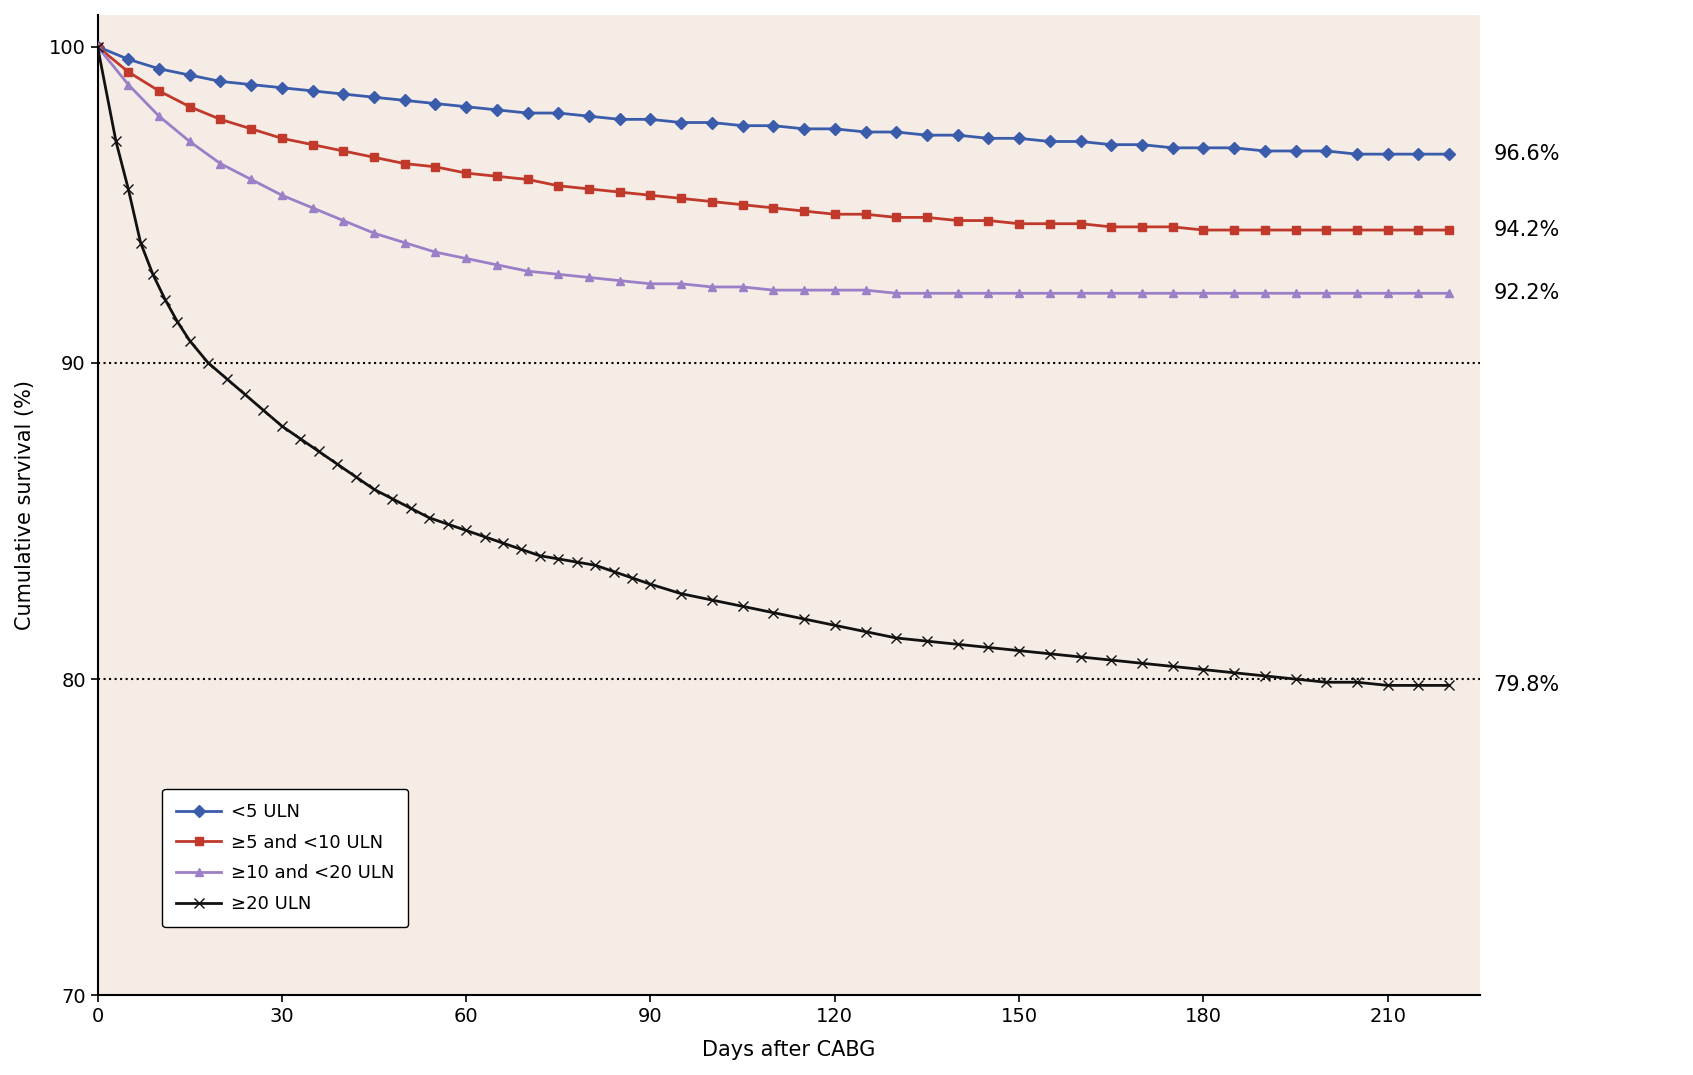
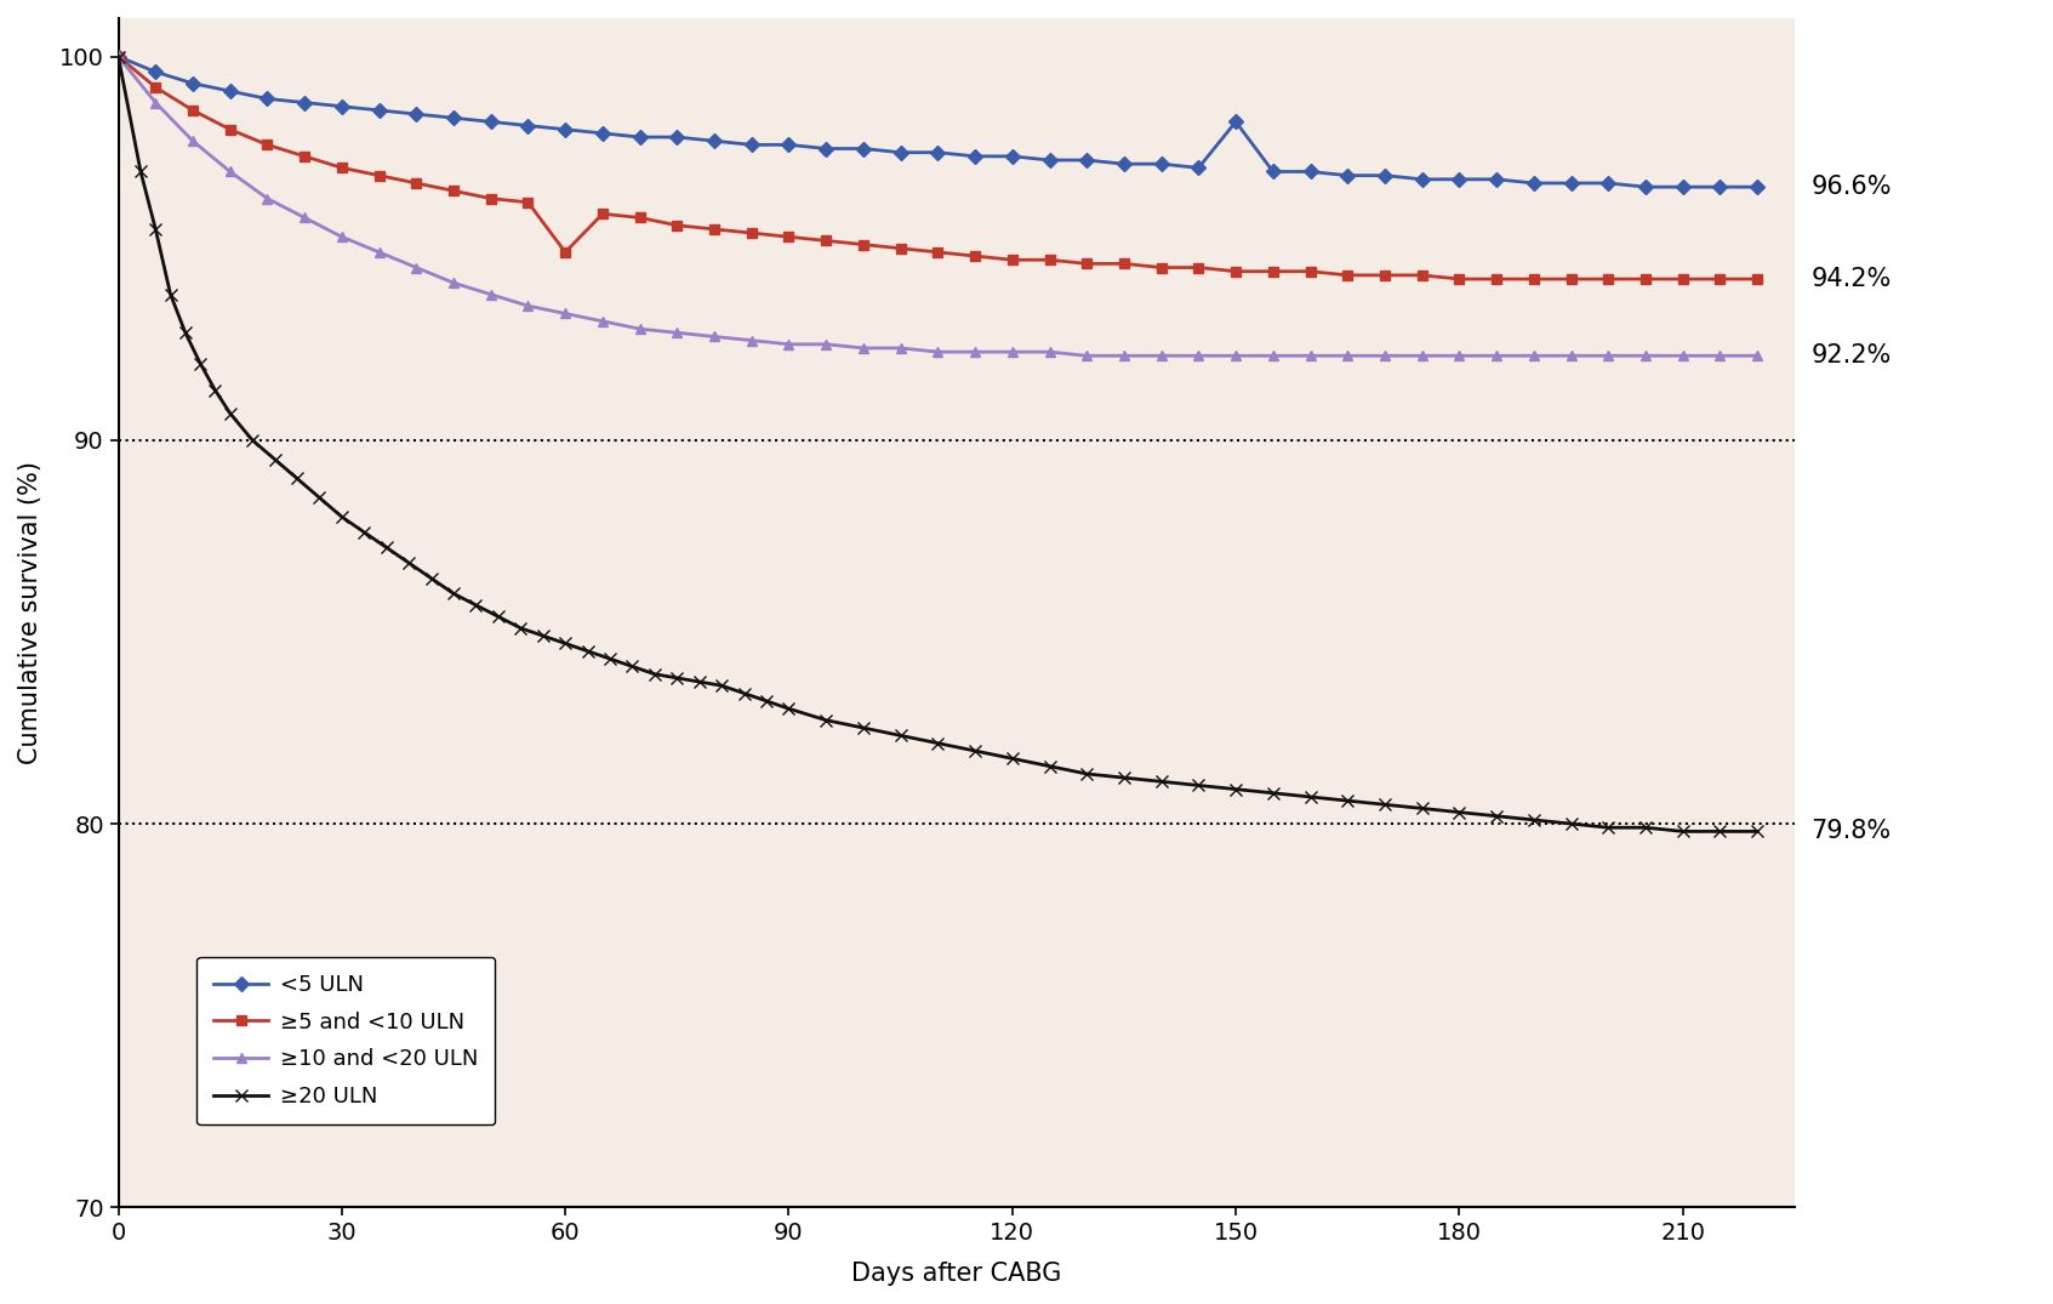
≥5 and <10 ULN/60: 96.0 -> 94.9
<5 ULN/150: 97.1 -> 98.3
